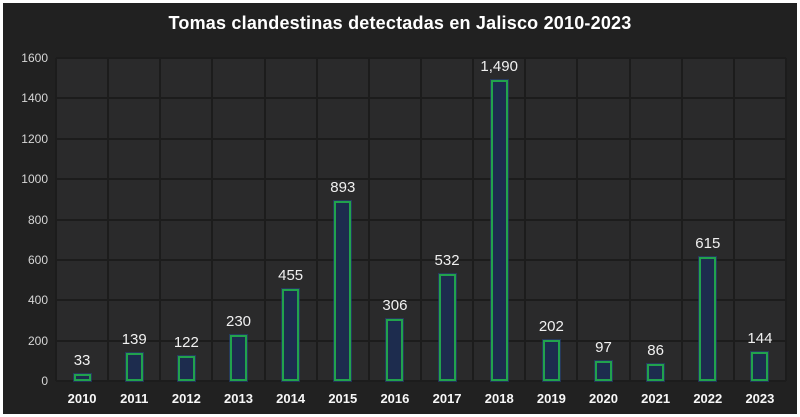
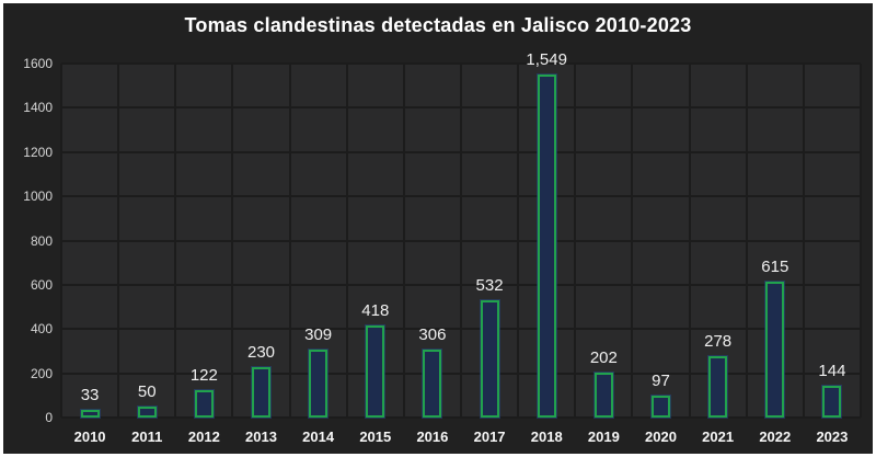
2011: 139 -> 50
2014: 455 -> 309
2015: 893 -> 418
2018: 1,490 -> 1,549
2021: 86 -> 278
